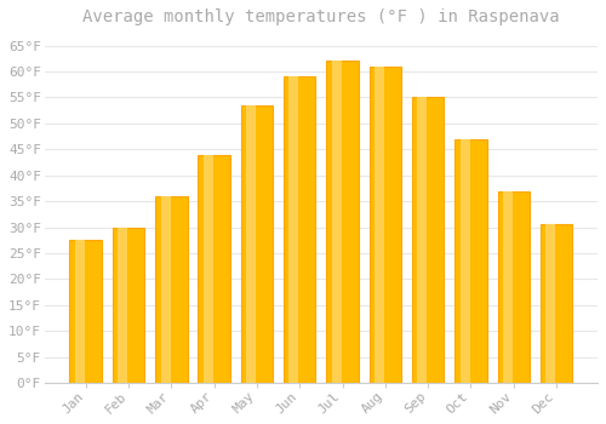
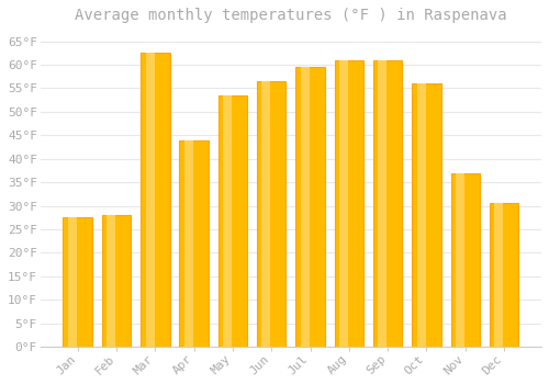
Feb: 30.0°F -> 28.0°F
Mar: 36.0°F -> 62.5°F
Jun: 59.0°F -> 56.5°F
Jul: 62.0°F -> 59.5°F
Sep: 55.0°F -> 61.0°F
Oct: 47.0°F -> 56.0°F
